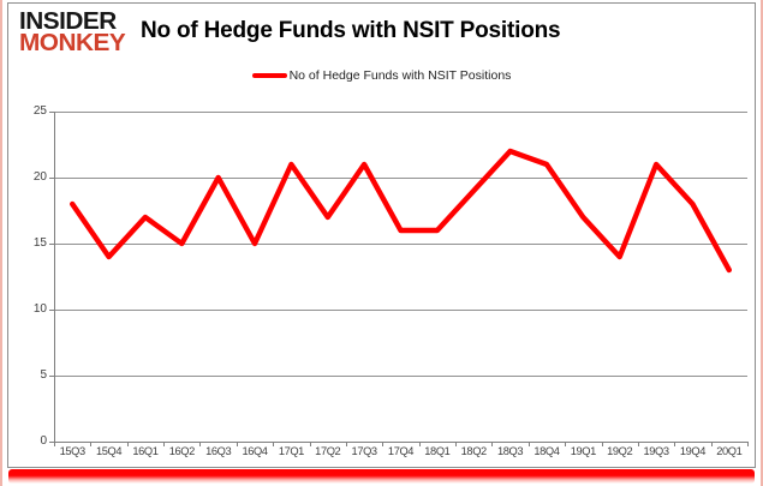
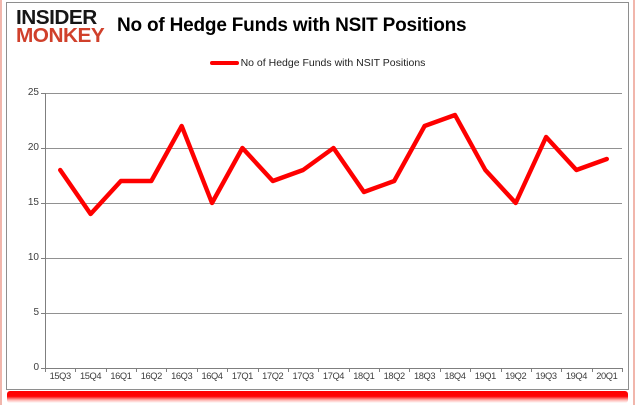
16Q2: 15 -> 17
16Q3: 20 -> 22
17Q1: 21 -> 20
17Q3: 21 -> 18
17Q4: 16 -> 20
18Q2: 19 -> 17
18Q4: 21 -> 23
19Q1: 17 -> 18
19Q2: 14 -> 15
20Q1: 13 -> 19
